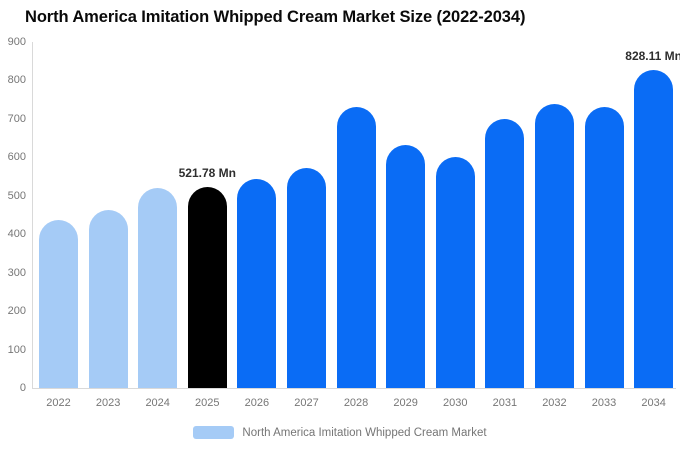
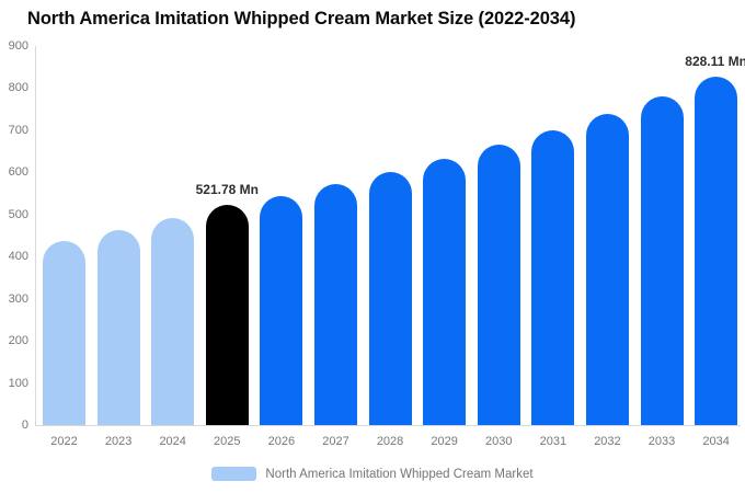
2024: 520 -> 490
2028: 730 -> 600
2030: 600 -> 670
2033: 730 -> 780
